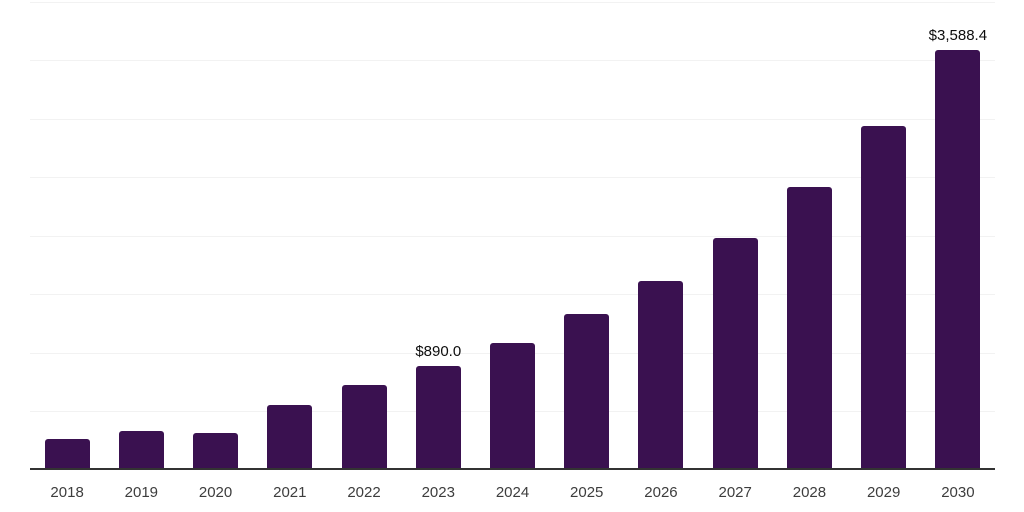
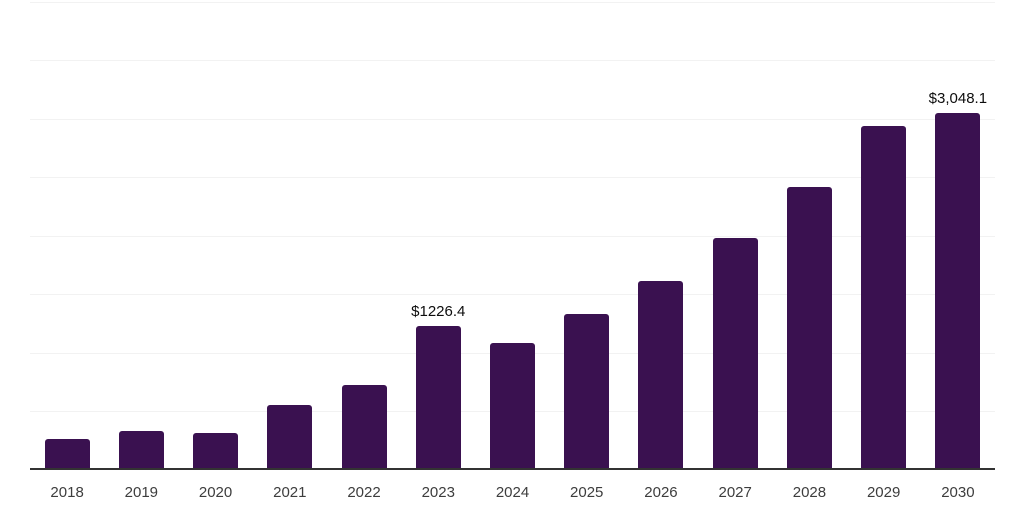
2023: $890.0 -> $1226.4
2030: $3,588.4 -> $3,048.1
